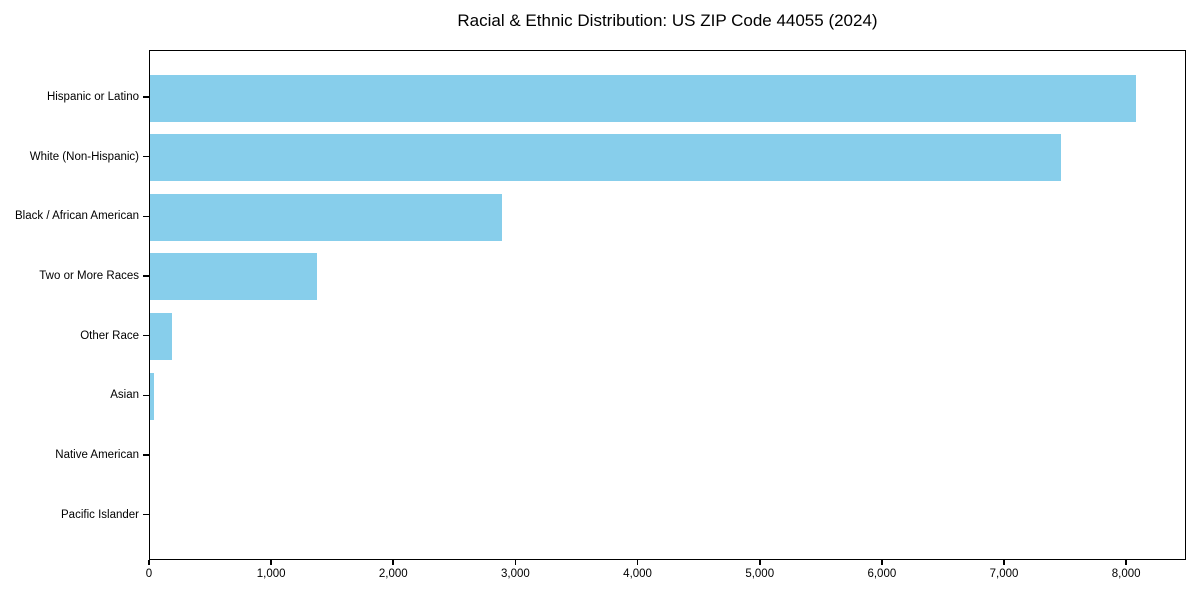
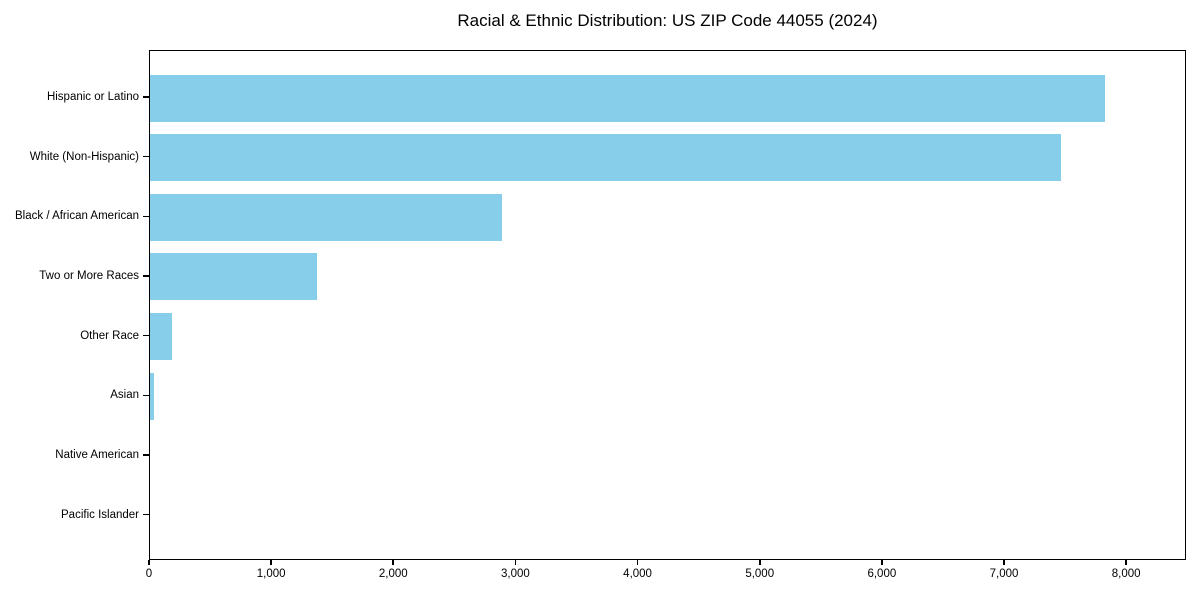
Hispanic or Latino: 8080 -> 7830
